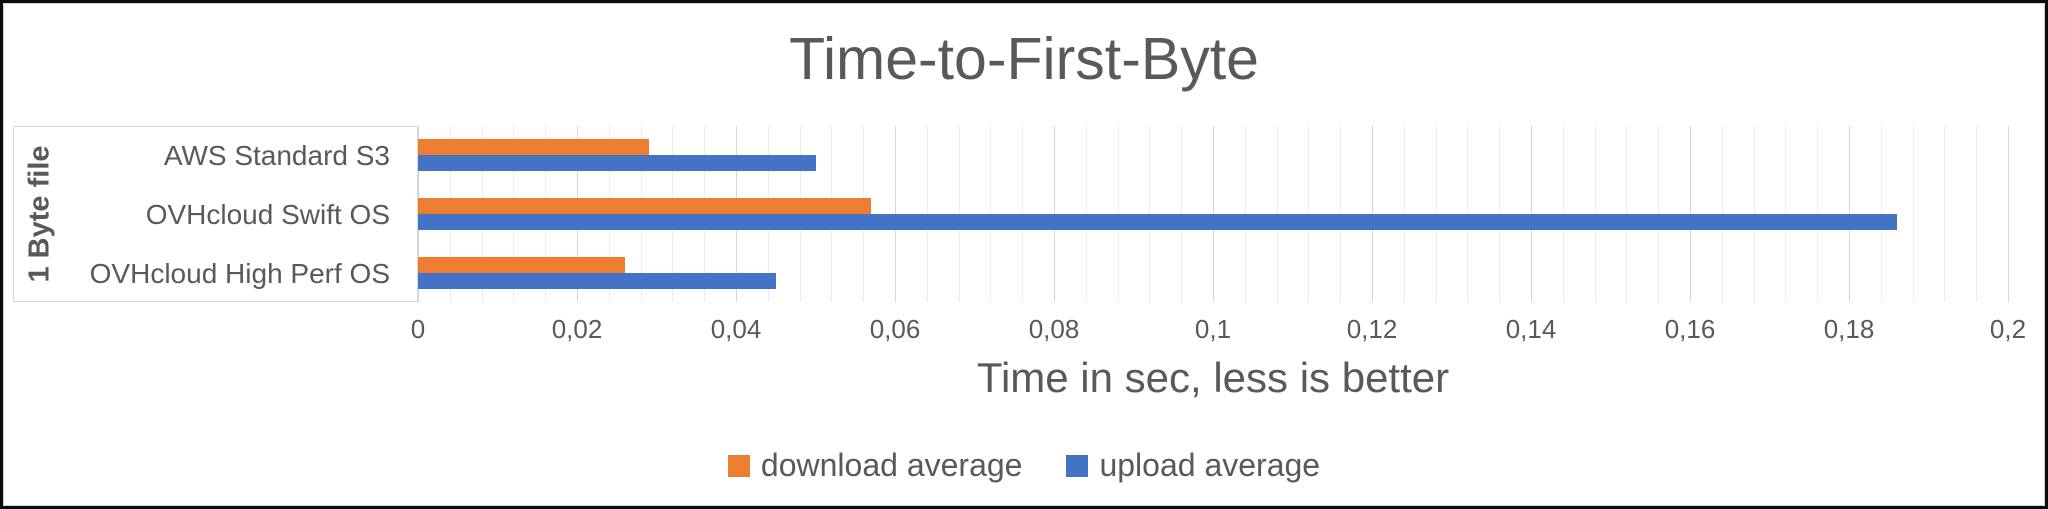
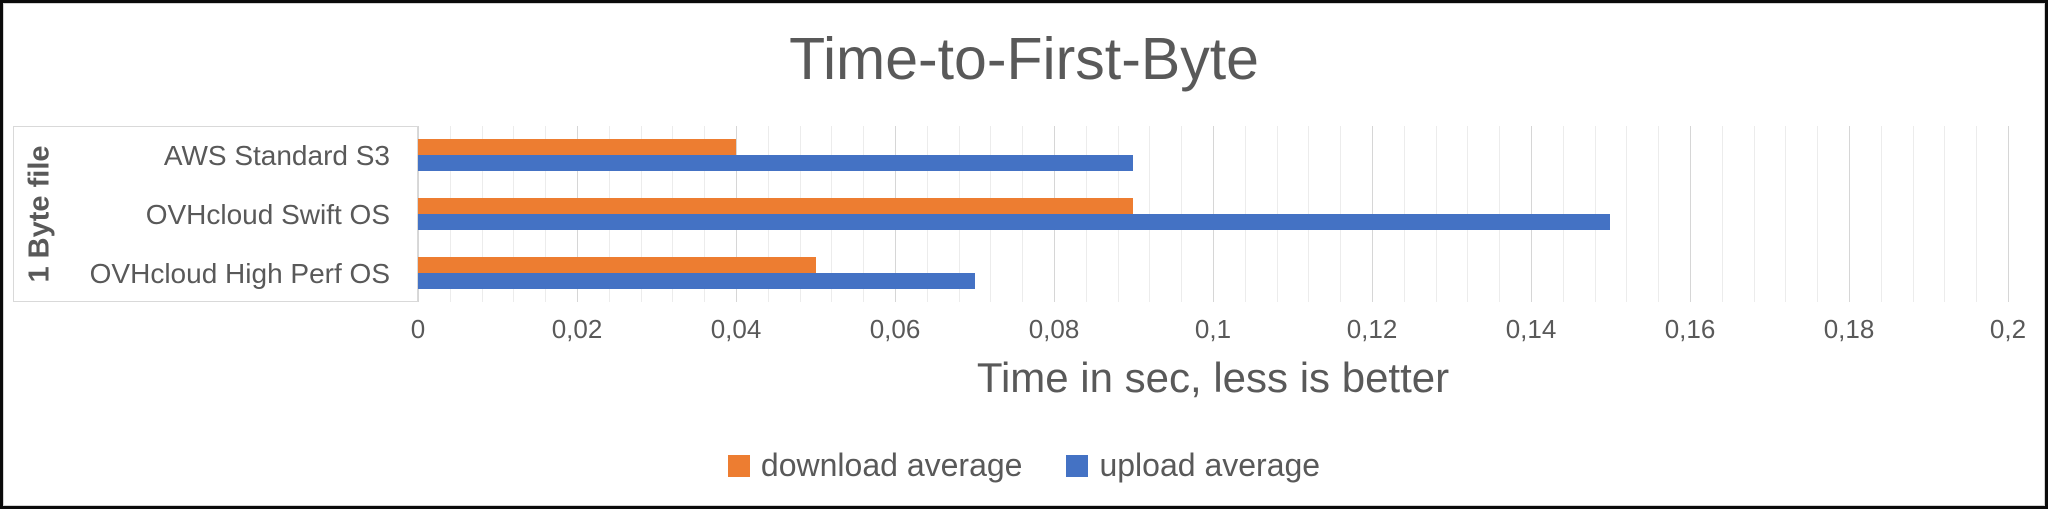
download average/AWS Standard S3: 0,03 -> 0,04
upload average/AWS Standard S3: 0,05 -> 0,09
download average/OVHcloud Swift OS: 0,06 -> 0,09
upload average/OVHcloud Swift OS: 0,19 -> 0,15
download average/OVHcloud High Perf OS: 0,03 -> 0,05
upload average/OVHcloud High Perf OS: 0,04 -> 0,07
